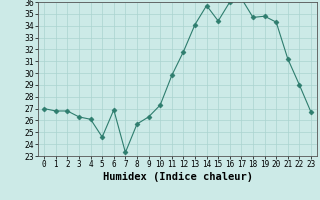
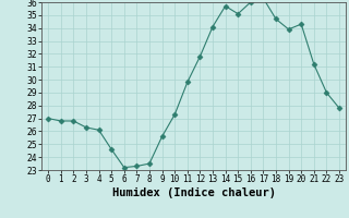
6: 26.9 -> 23.2
8: 25.7 -> 23.5
9: 26.3 -> 25.6
15: 34.4 -> 35.1
19: 34.8 -> 33.9
23: 26.7 -> 27.8
